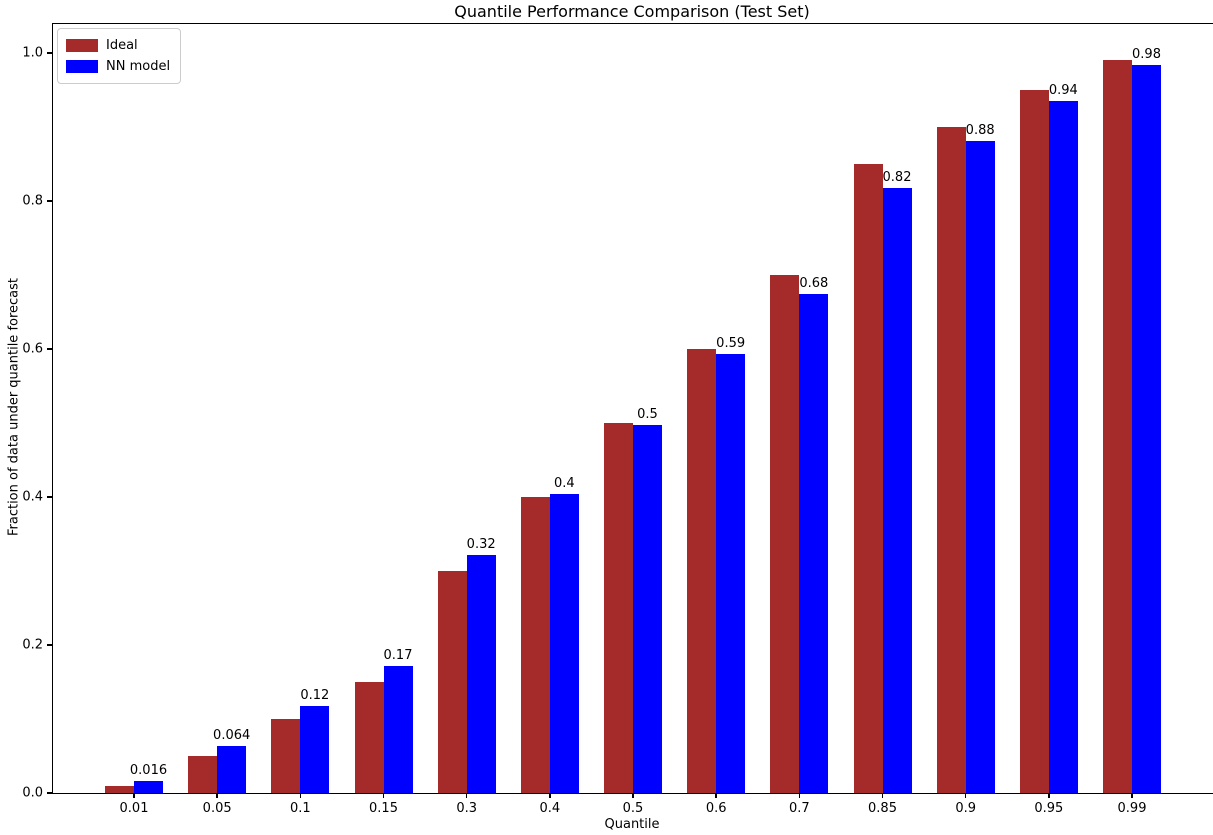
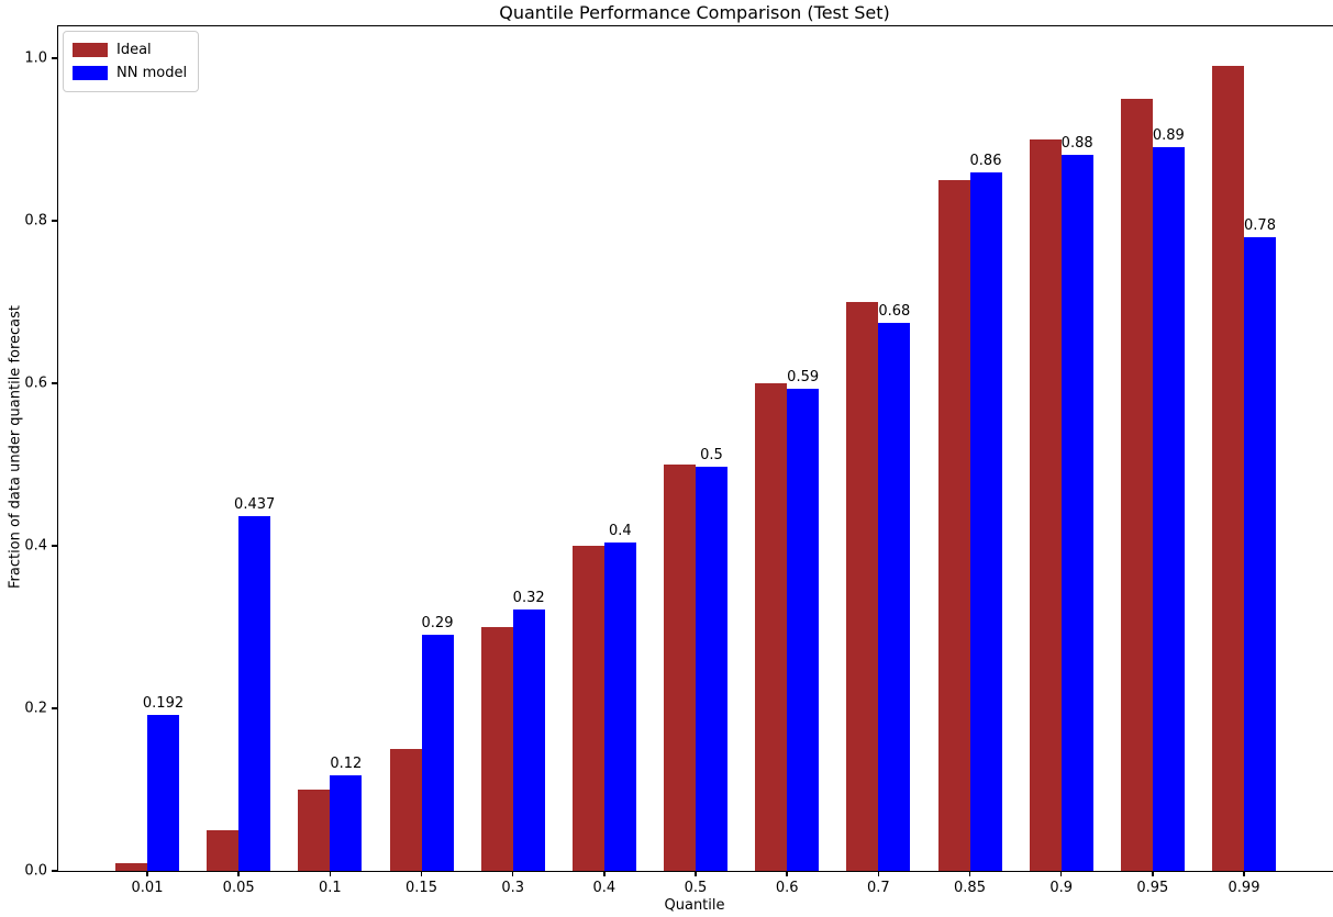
NN model/0.01: 0.016 -> 0.192
NN model/0.05: 0.064 -> 0.437
NN model/0.15: 0.17 -> 0.29
NN model/0.85: 0.82 -> 0.86
NN model/0.95: 0.94 -> 0.89
NN model/0.99: 0.98 -> 0.78
